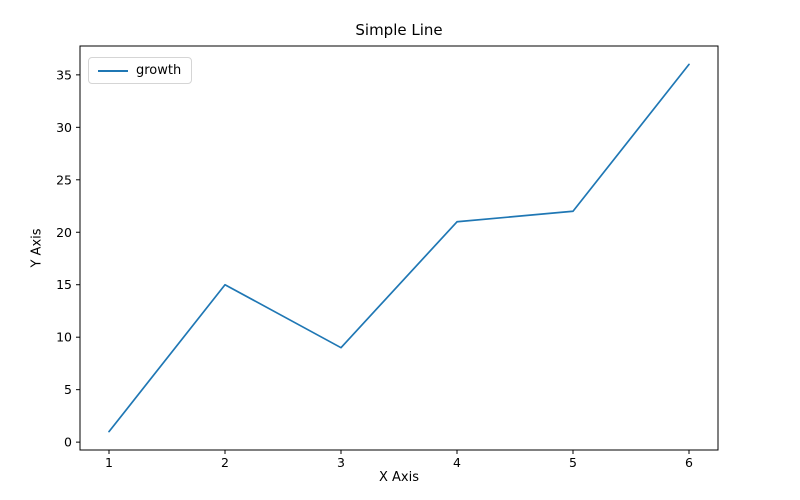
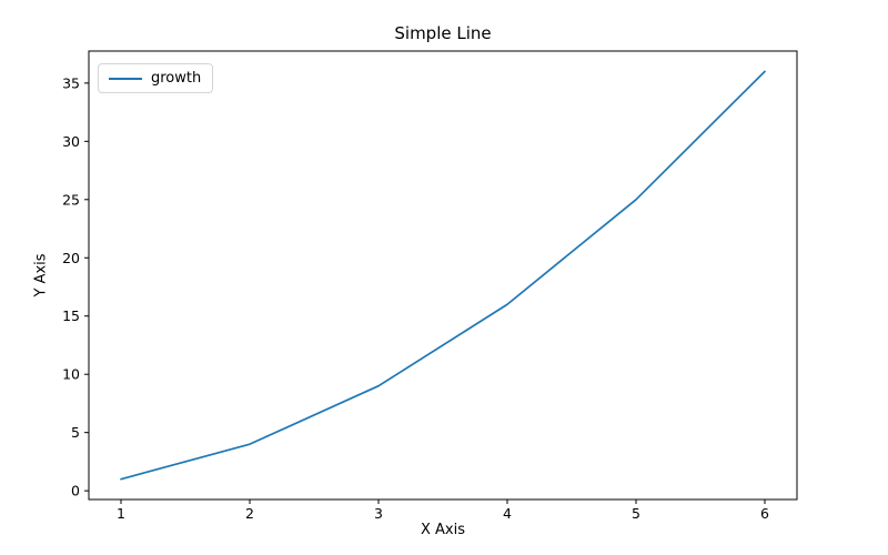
2: 15 -> 4
4: 21 -> 16
5: 22 -> 25
